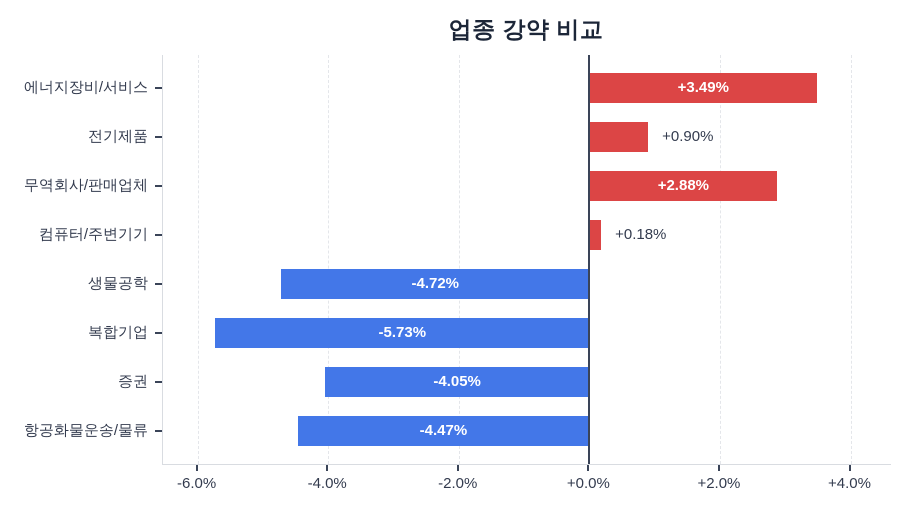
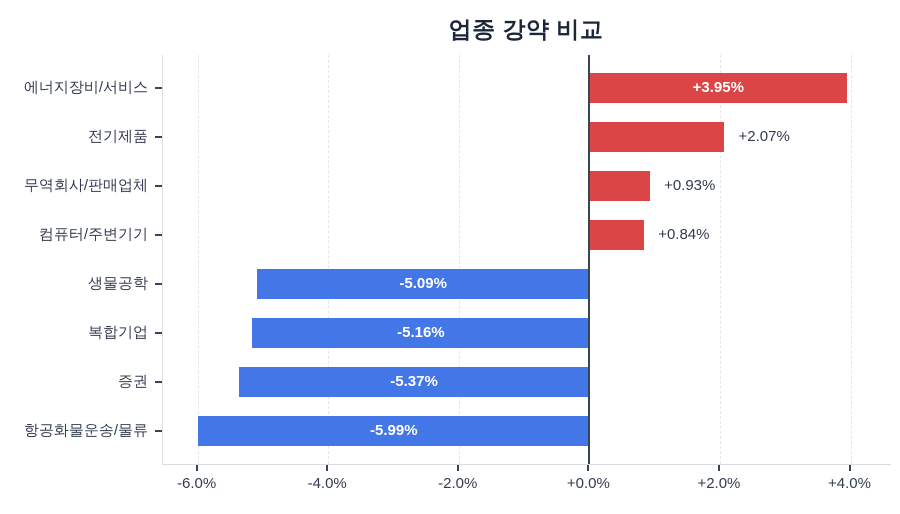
에너지장비/서비스: +3.49% -> +3.95%
전기제품: +0.90% -> +2.07%
무역회사/판매업체: +2.88% -> +0.93%
컴퓨터/주변기기: +0.18% -> +0.84%
생물공학: -4.72% -> -5.09%
복합기업: -5.73% -> -5.16%
증권: -4.05% -> -5.37%
항공화물운송/물류: -4.47% -> -5.99%
